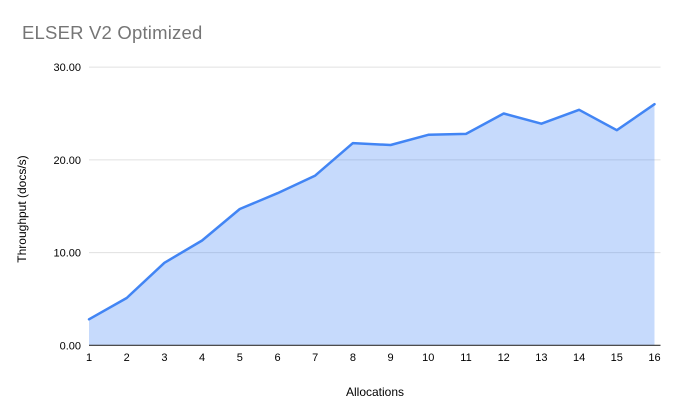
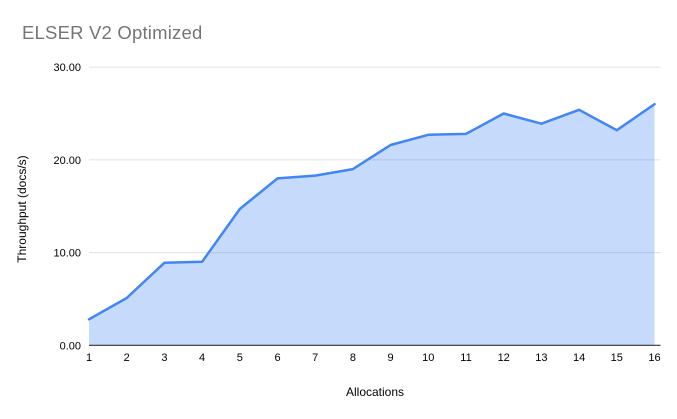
4: 11 -> 9
6: 16 -> 18
8: 22 -> 19
